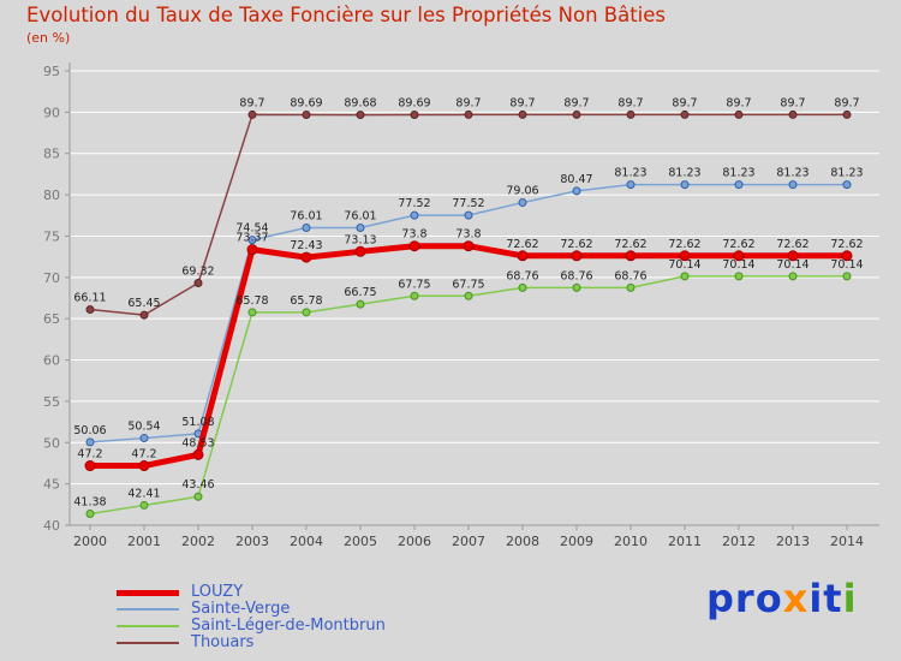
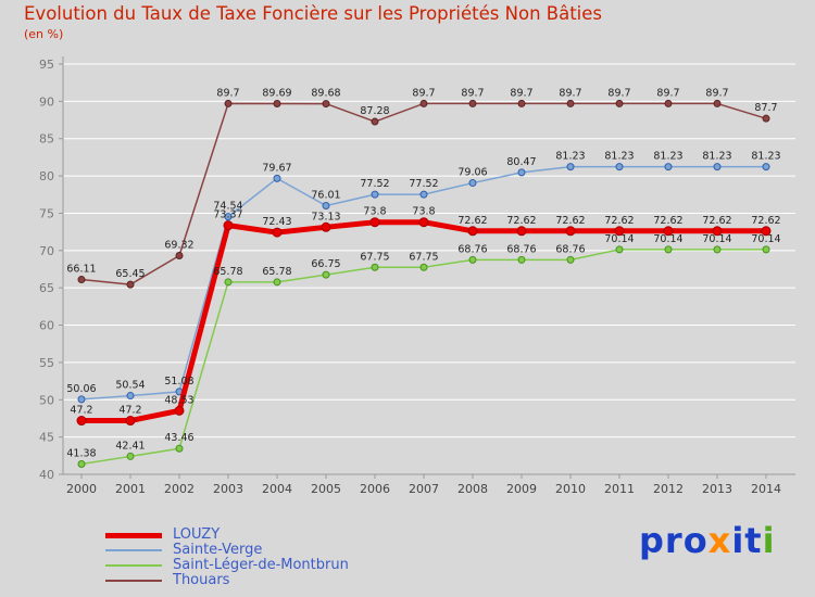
Sainte-Verge/2004: 76.01 -> 79.67
Thouars/2006: 89.69 -> 87.28
Thouars/2014: 89.7 -> 87.7
